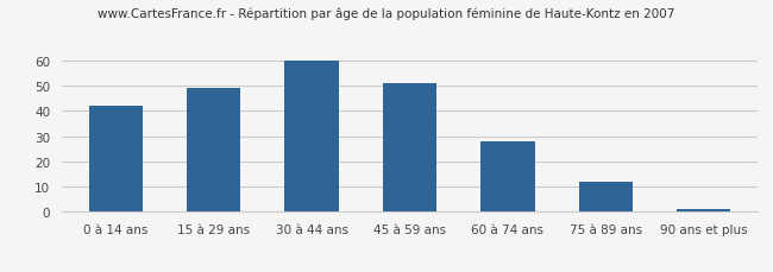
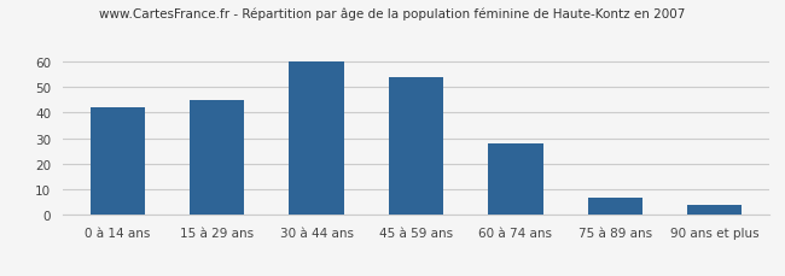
15 à 29 ans: 49 -> 45
45 à 59 ans: 51 -> 54
75 à 89 ans: 12 -> 7
90 ans et plus: 1 -> 4
